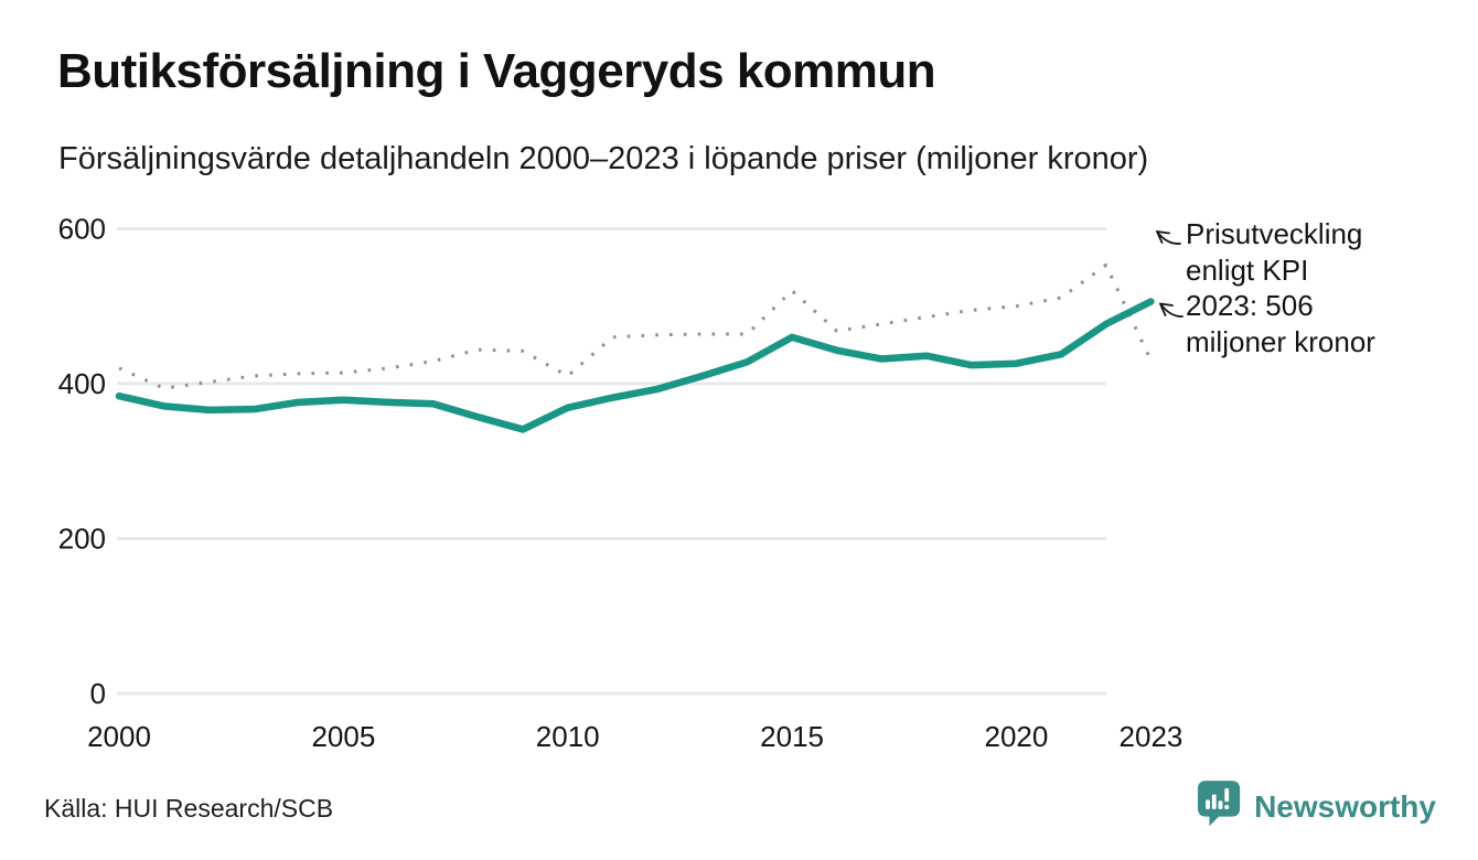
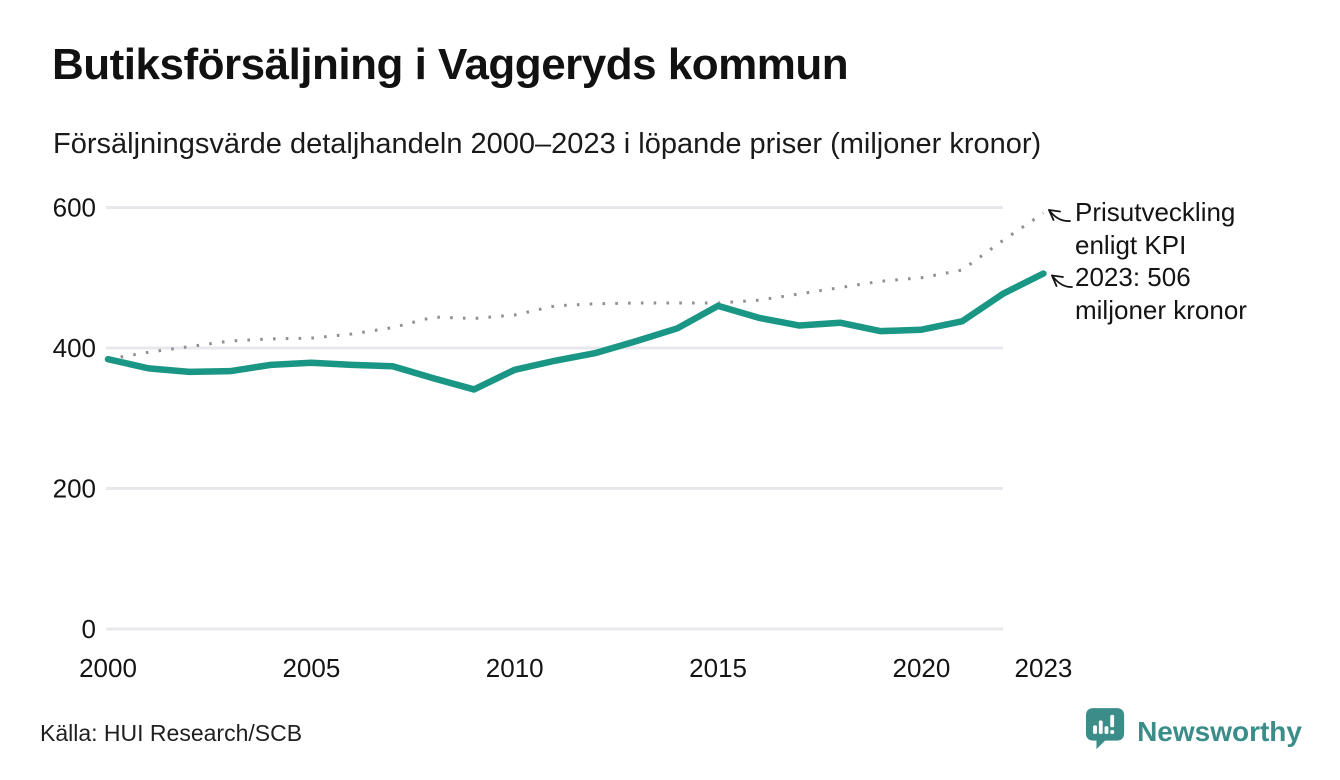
Prisutveckling enligt KPI/2000: 420 -> 380
Prisutveckling enligt KPI/2010: 410 -> 450
Prisutveckling enligt KPI/2015: 520 -> 460
Prisutveckling enligt KPI/2023: 430 -> 590
